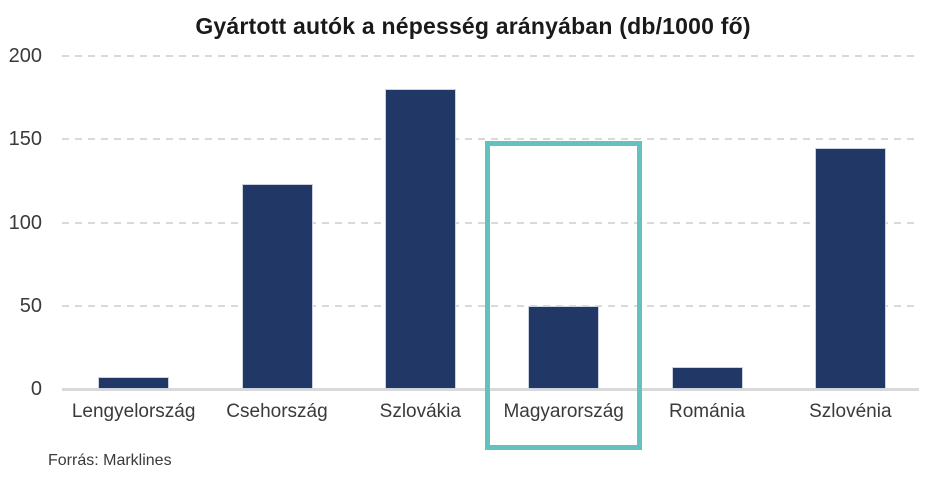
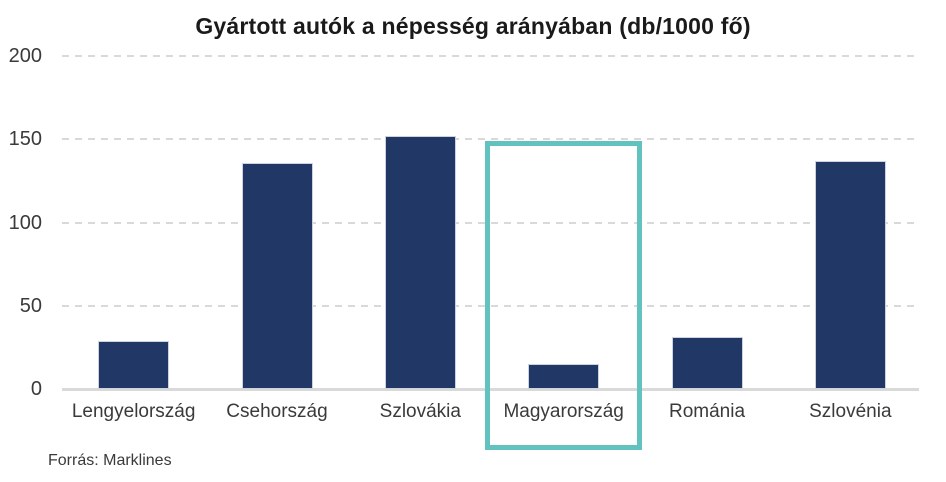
Lengyelország: 7 -> 29
Csehország: 123 -> 136
Szlovákia: 180 -> 152
Magyarország: 50 -> 15
Románia: 13 -> 31
Szlovénia: 145 -> 137
